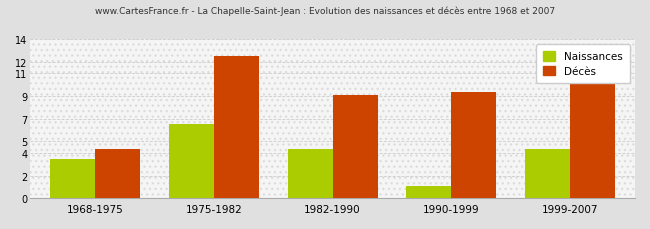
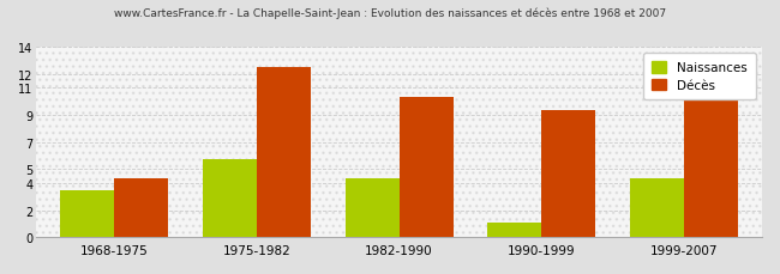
Naissances/1975-1982: 6.5 -> 5.7
Décès/1982-1990: 9.1 -> 10.3
